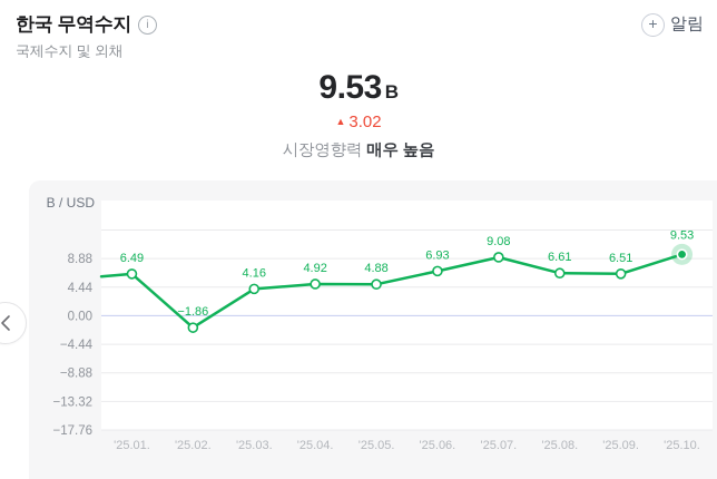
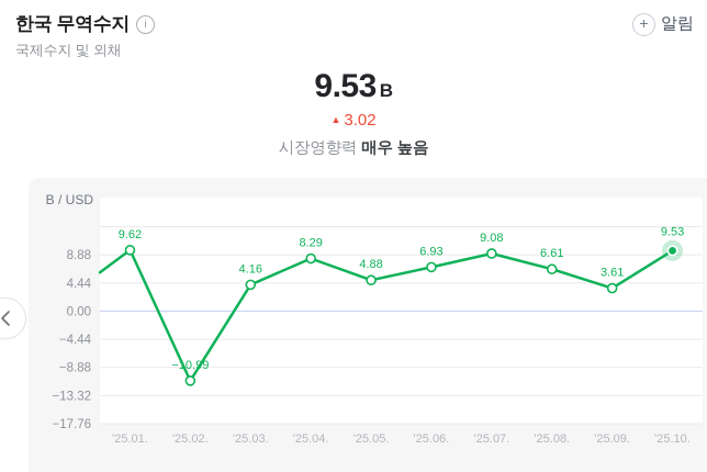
'25.01.: 6.49 -> 9.62
'25.02.: −1.86 -> −10.99
'25.04.: 4.92 -> 8.29
'25.09.: 6.51 -> 3.61
